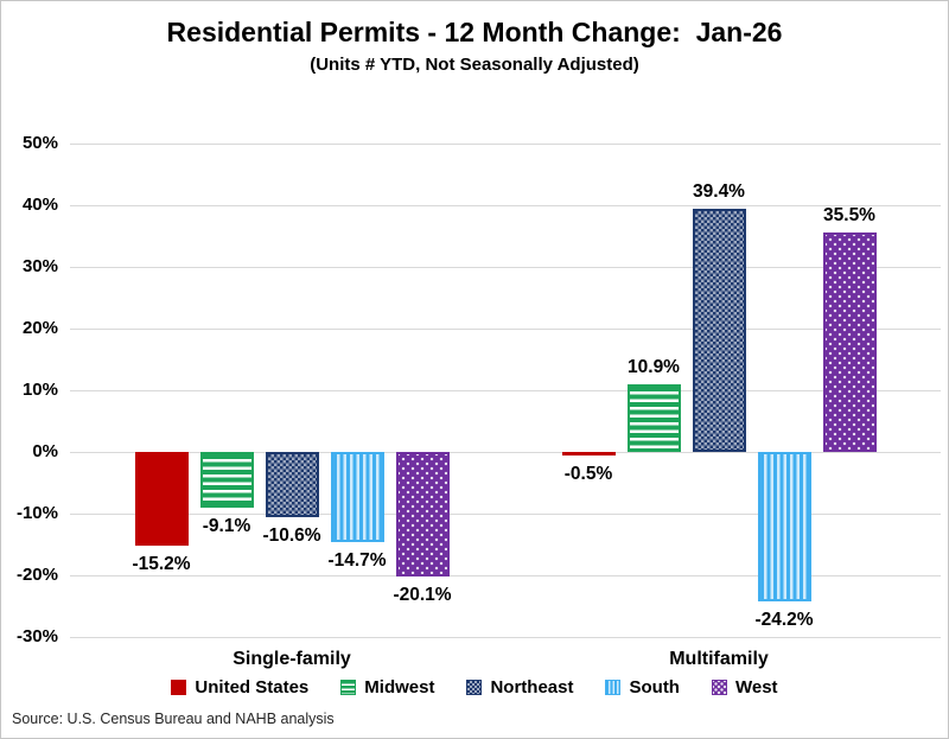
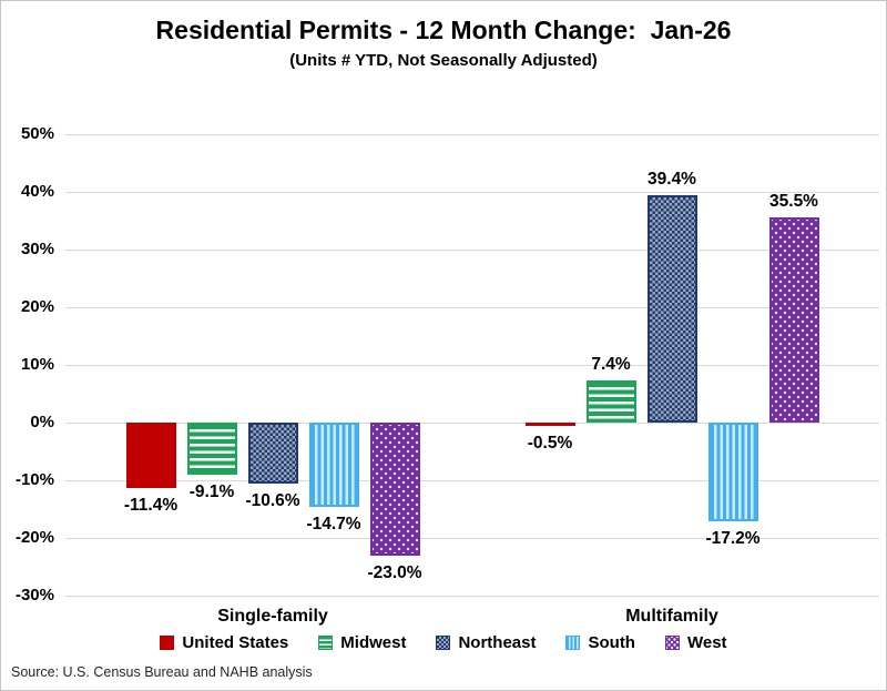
United States/Single-family: -15.2% -> -11.4%
West/Single-family: -20.1% -> -23.0%
Midwest/Multifamily: 10.9% -> 7.4%
South/Multifamily: -24.2% -> -17.2%
